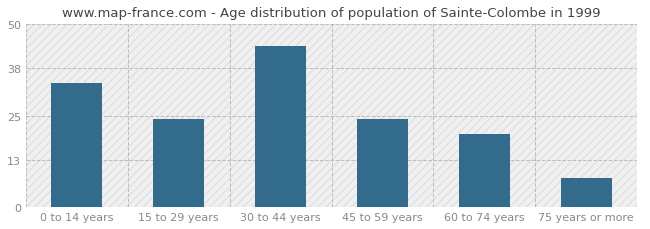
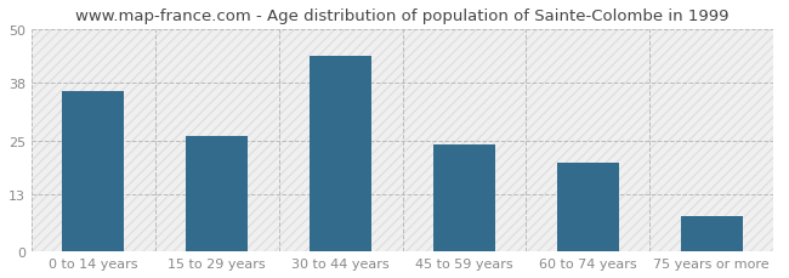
0 to 14 years: 34 -> 36
15 to 29 years: 24 -> 26
